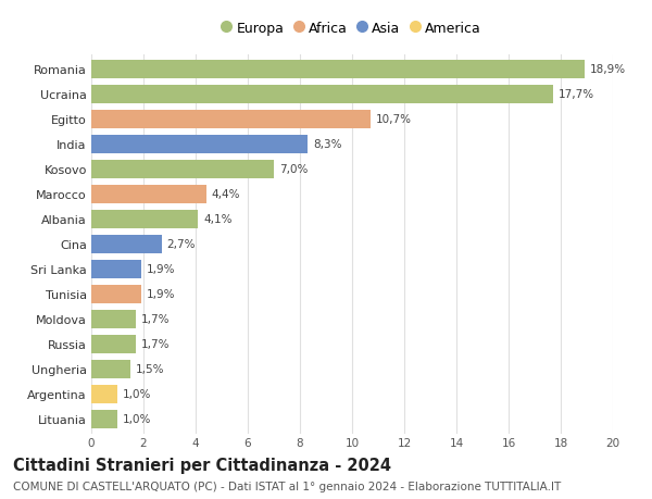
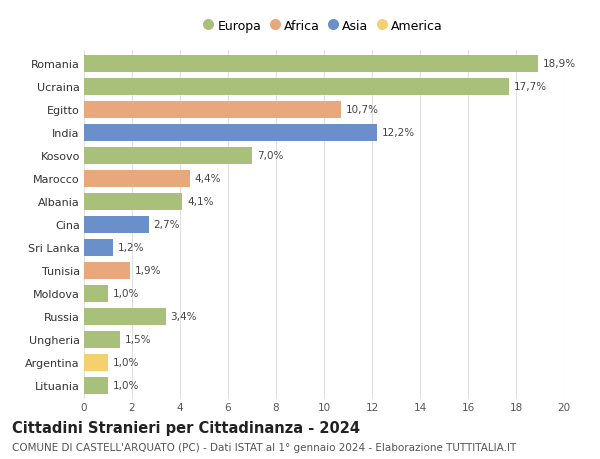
India: 8,3% -> 12,2%
Sri Lanka: 1,9% -> 1,2%
Moldova: 1,7% -> 1,0%
Russia: 1,7% -> 3,4%
